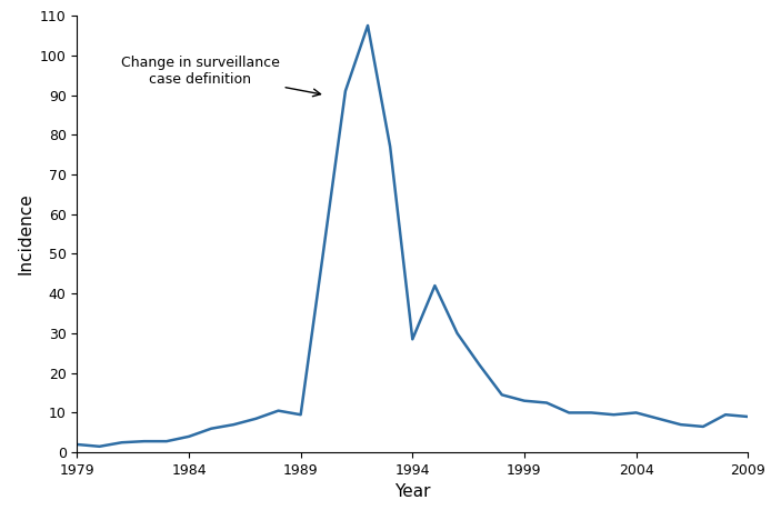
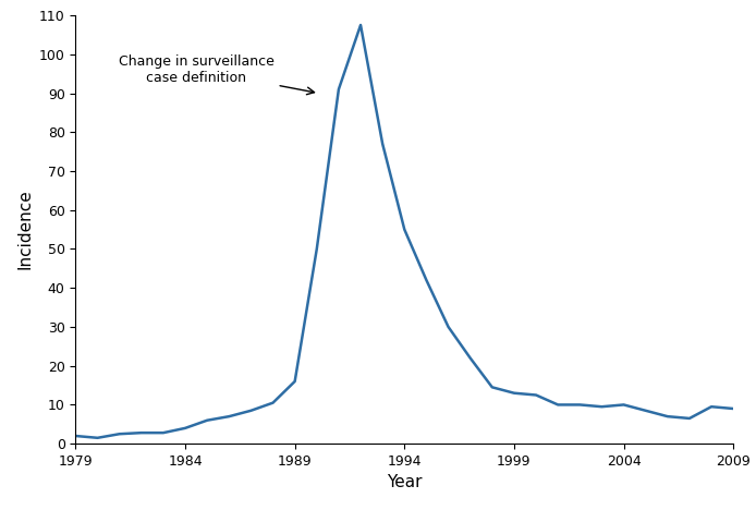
1989: 9.5 -> 16.0
1994: 28.5 -> 55.0
